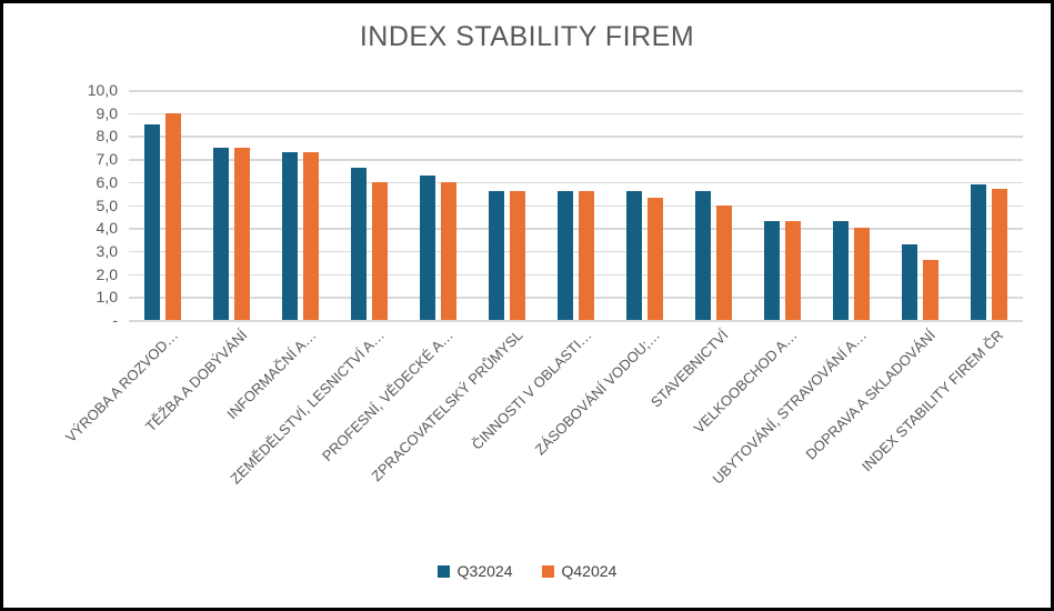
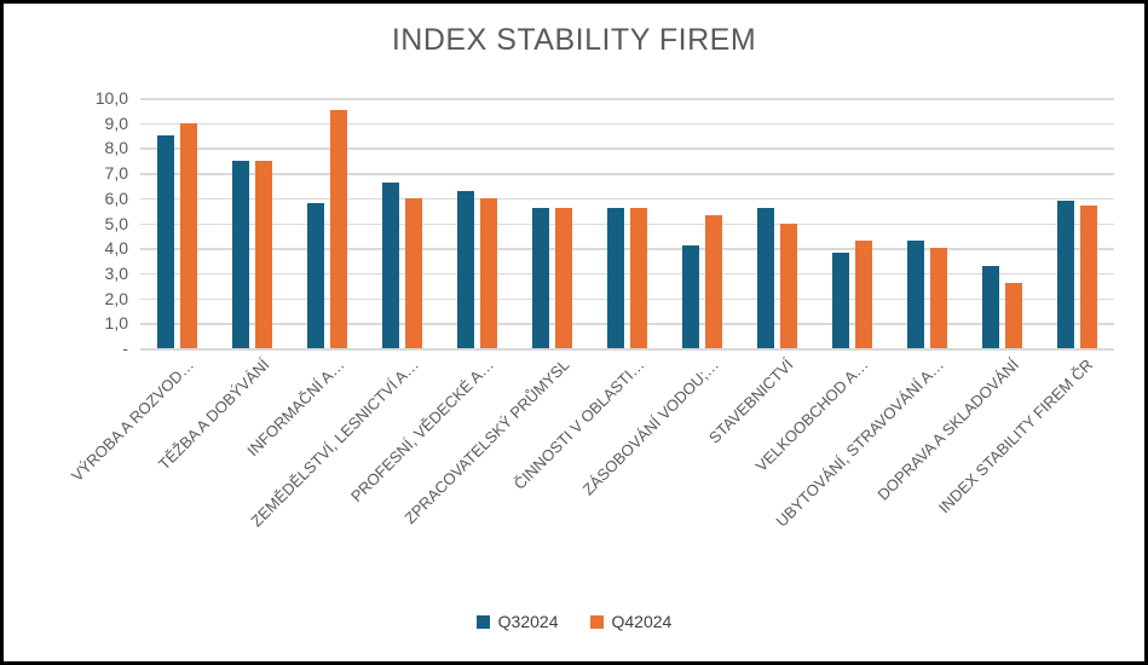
Q32024/INFORMAČNÍ A…: 7,3 -> 5,8
Q42024/INFORMAČNÍ A…: 7,3 -> 9,5
Q32024/ZÁSOBOVÁNÍ VODOU;…: 5,6 -> 4,1
Q32024/VELKOOBCHOD A…: 4,3 -> 3,8
